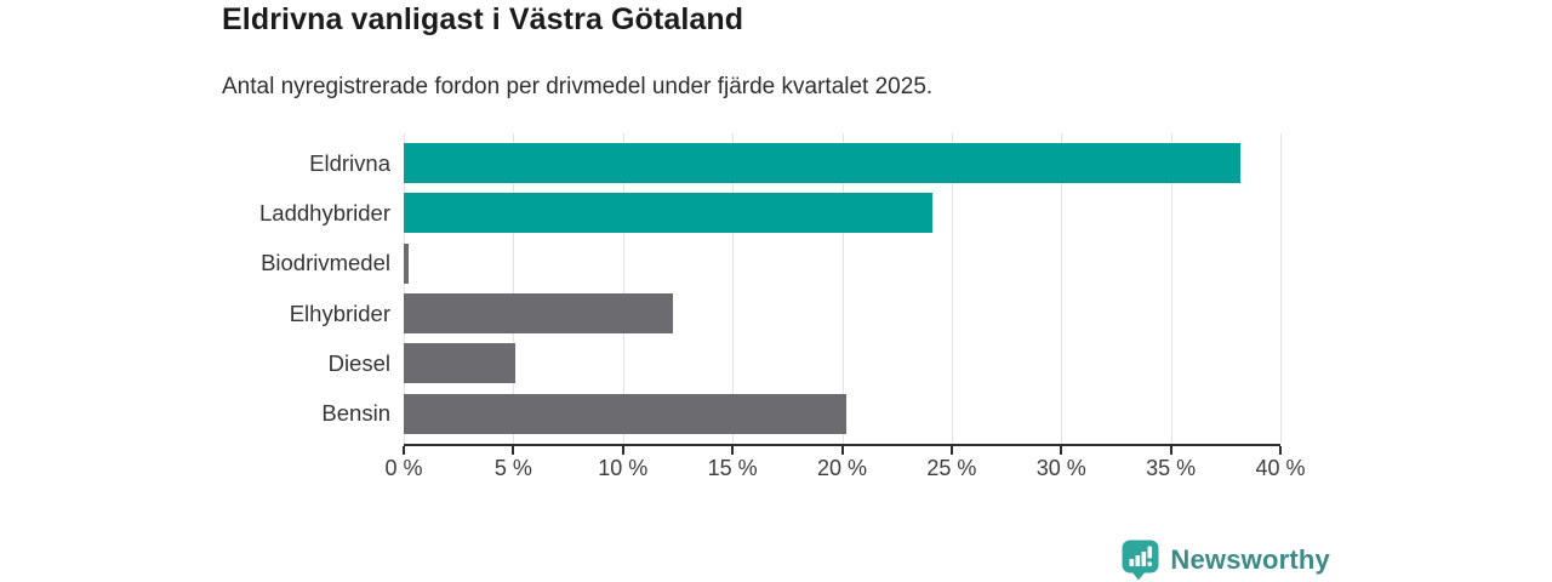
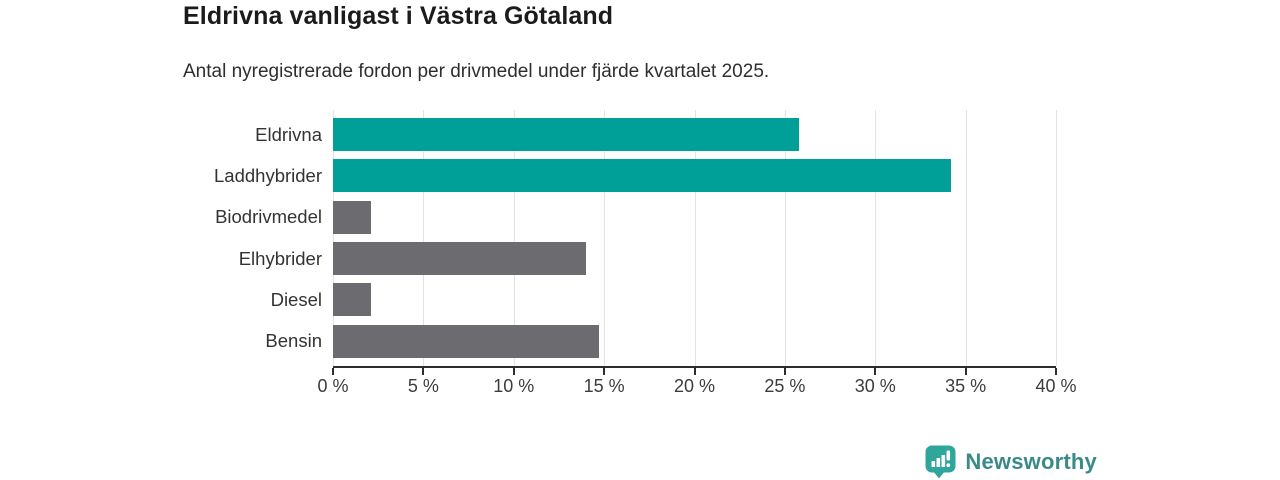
Eldrivna: 38.2% -> 25.8%
Laddhybrider: 24.1% -> 34.2%
Biodrivmedel: 0.2% -> 2.1%
Elhybrider: 12.3% -> 14.0%
Diesel: 5.1% -> 2.1%
Bensin: 20.2% -> 14.7%
